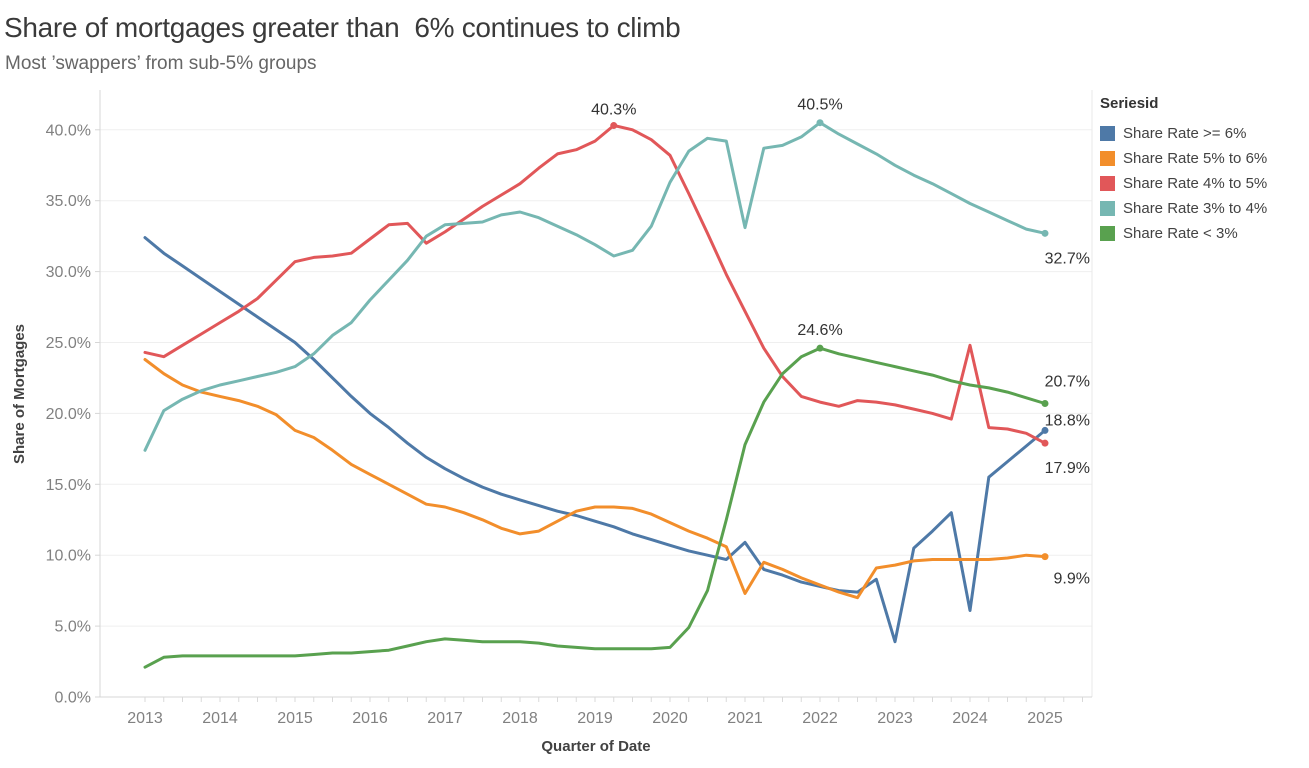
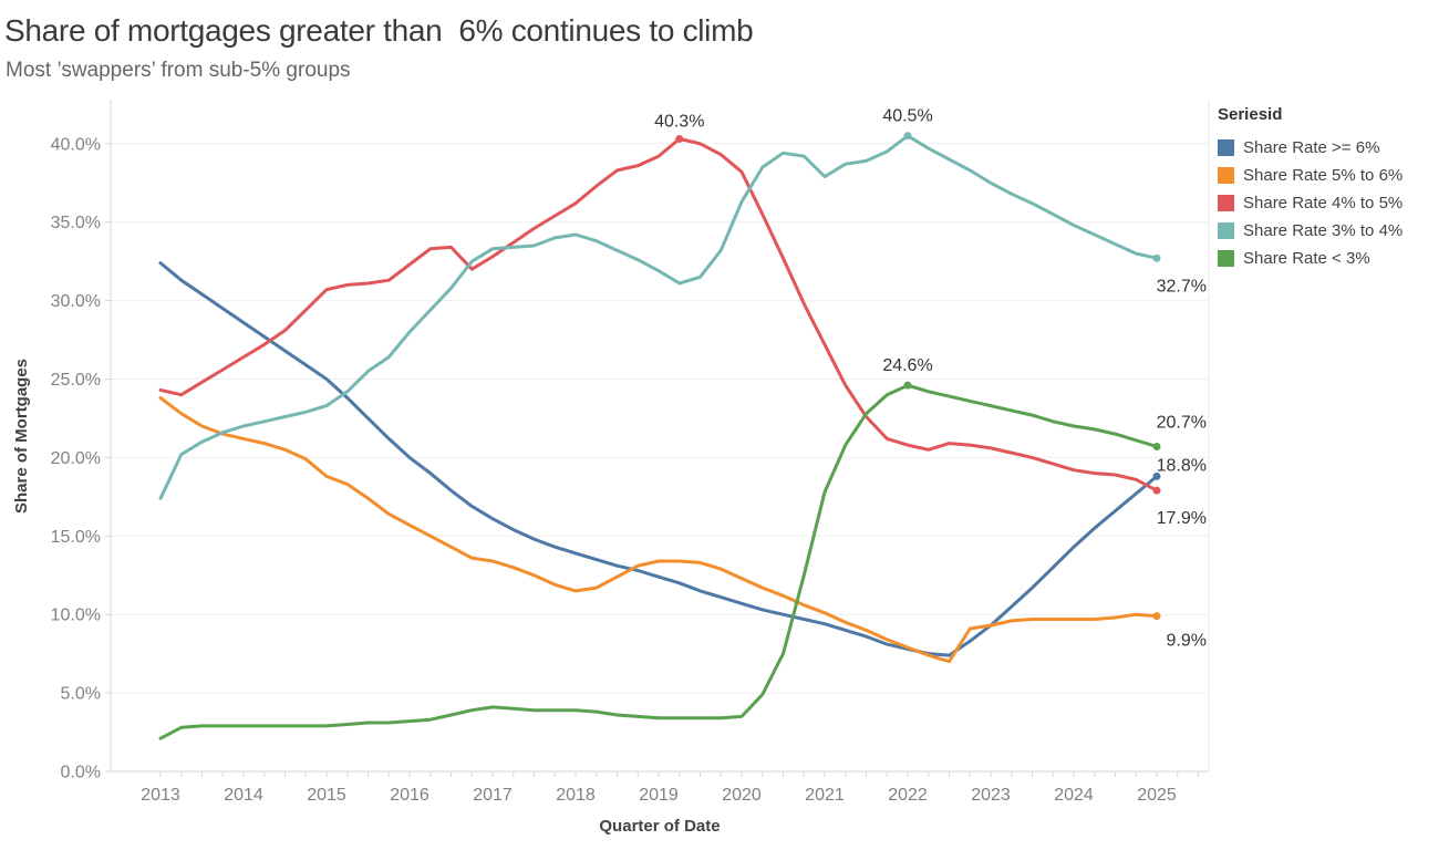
Share Rate >= 6%/2021: 10.9% -> 9.4%
Share Rate 5% to 6%/2021: 7.3% -> 10.1%
Share Rate 3% to 4%/2021: 33.1% -> 37.9%
Share Rate >= 6%/2023: 3.9% -> 9.3%
Share Rate >= 6%/2024: 6.1% -> 14.3%
Share Rate 4% to 5%/2024: 24.8% -> 19.2%
